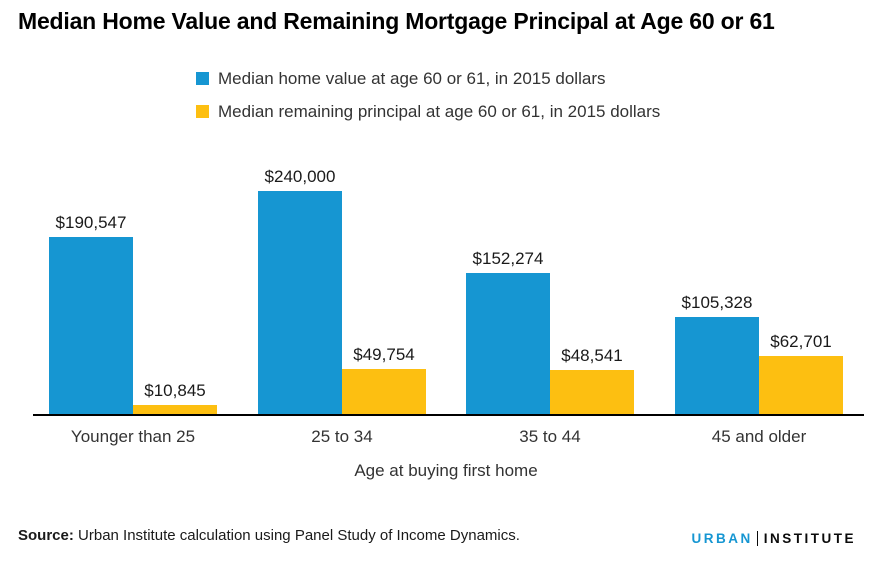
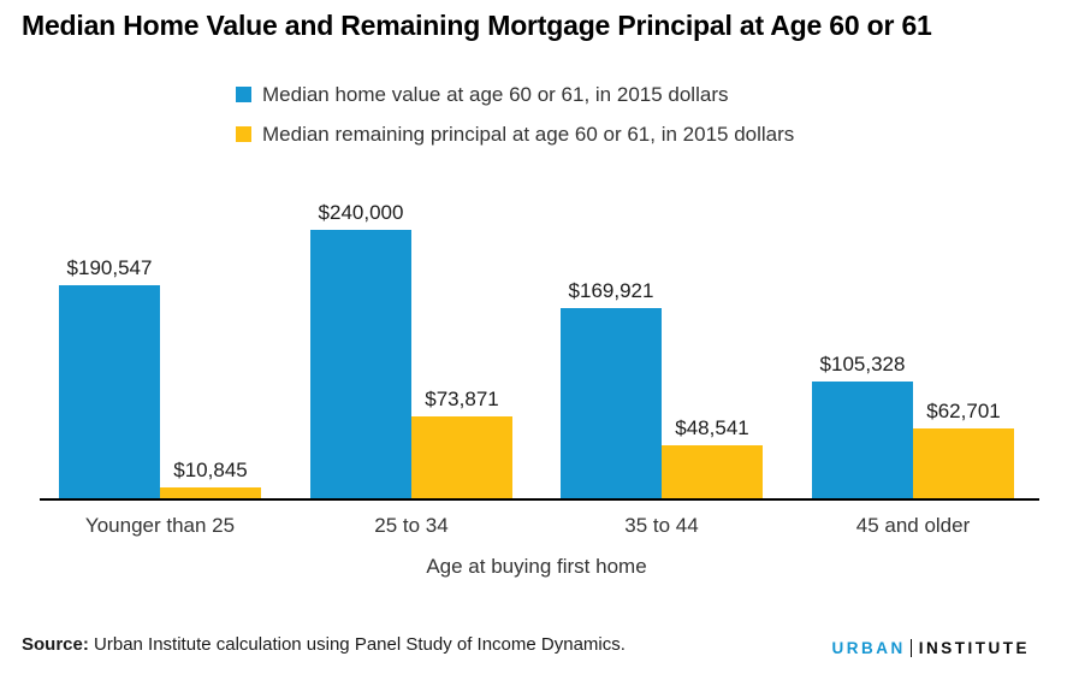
Median remaining principal at age 60 or 61, in 2015 dollars/25 to 34: $49,754 -> $73,871
Median home value at age 60 or 61, in 2015 dollars/35 to 44: $152,274 -> $169,921
